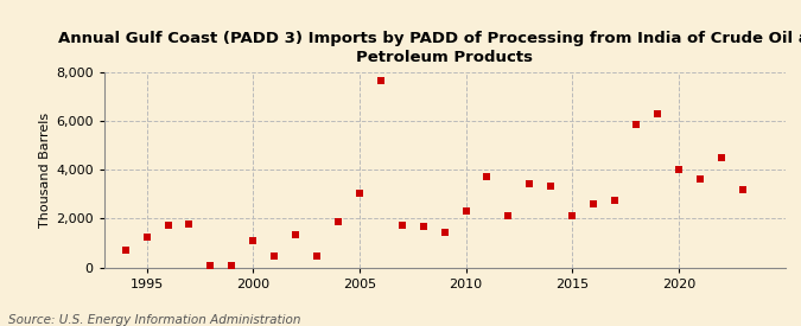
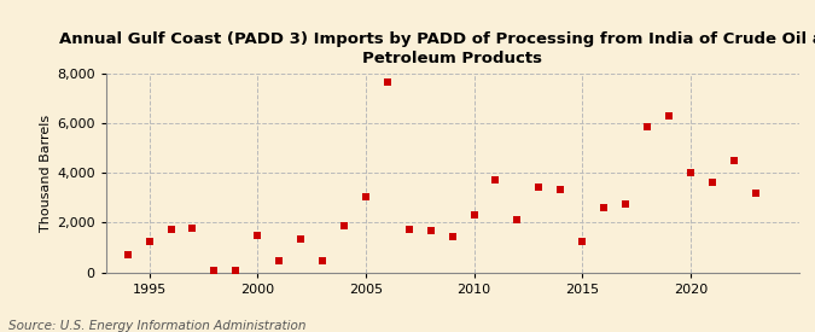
2000: 1,100 -> 1,500
2015: 2,100 -> 1,250
